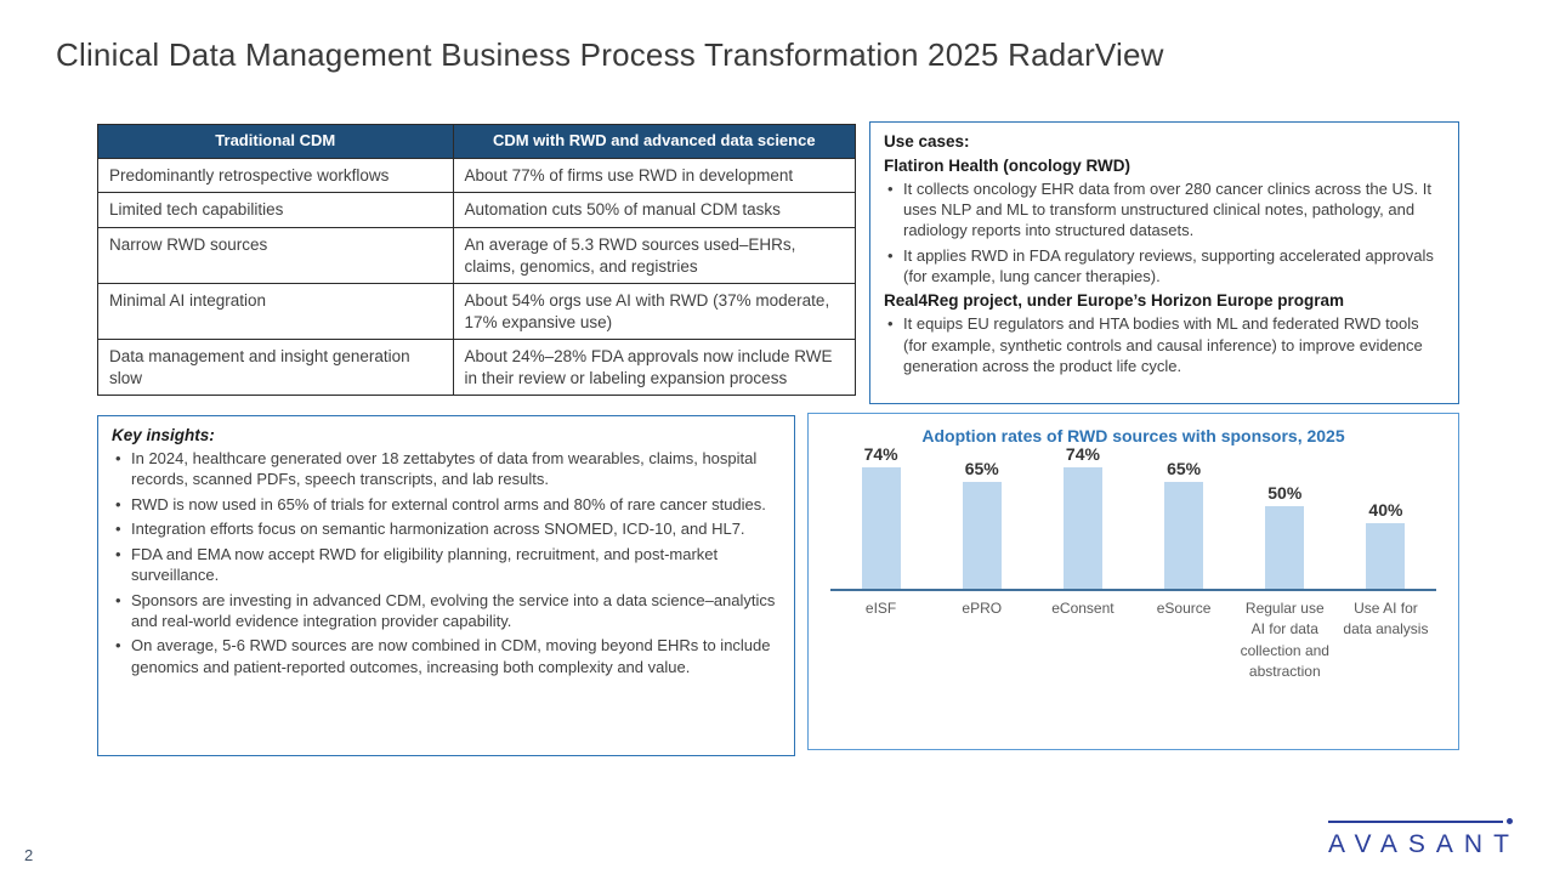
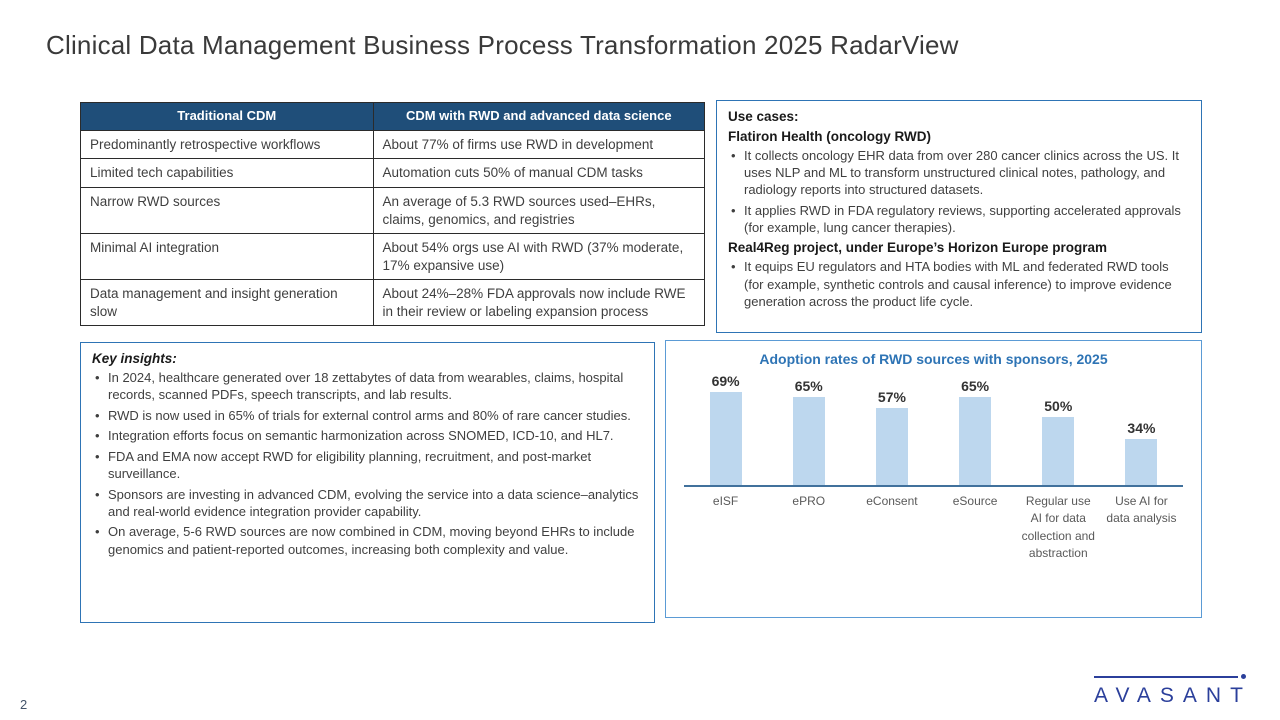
eISF: 74% -> 69%
eConsent: 74% -> 57%
Use AI for data analysis: 40% -> 34%
